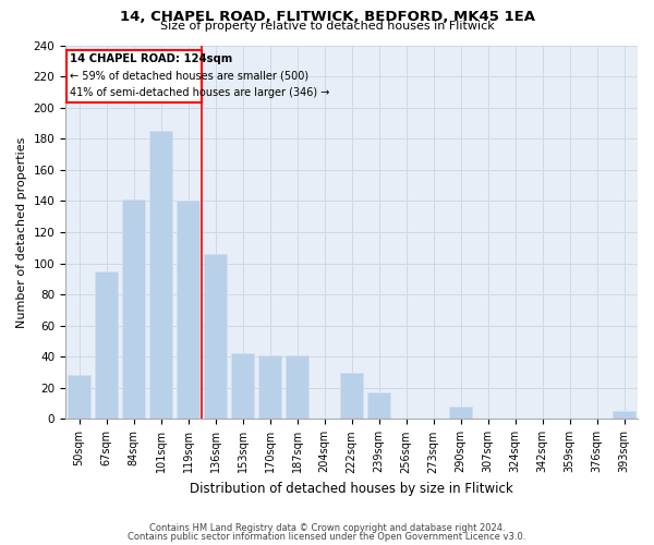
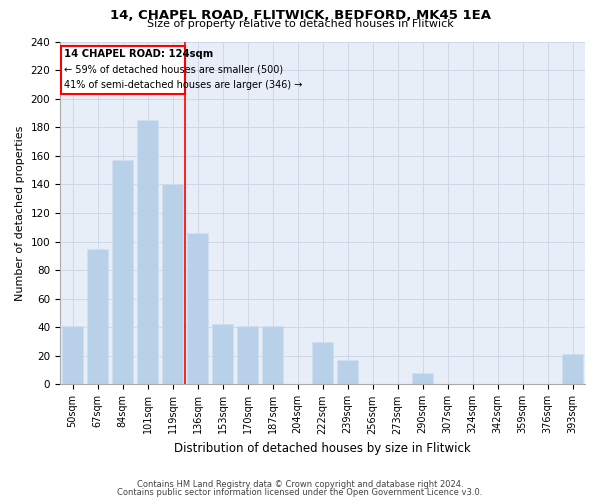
50sqm: 28 -> 41
84sqm: 141 -> 157
393sqm: 5 -> 21
